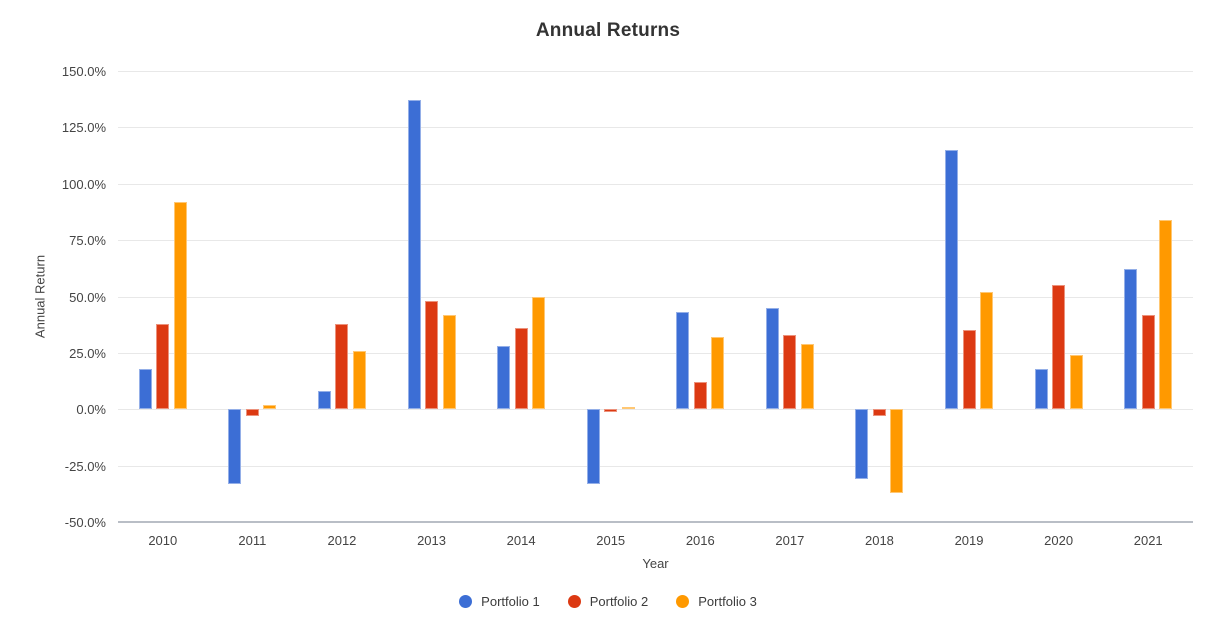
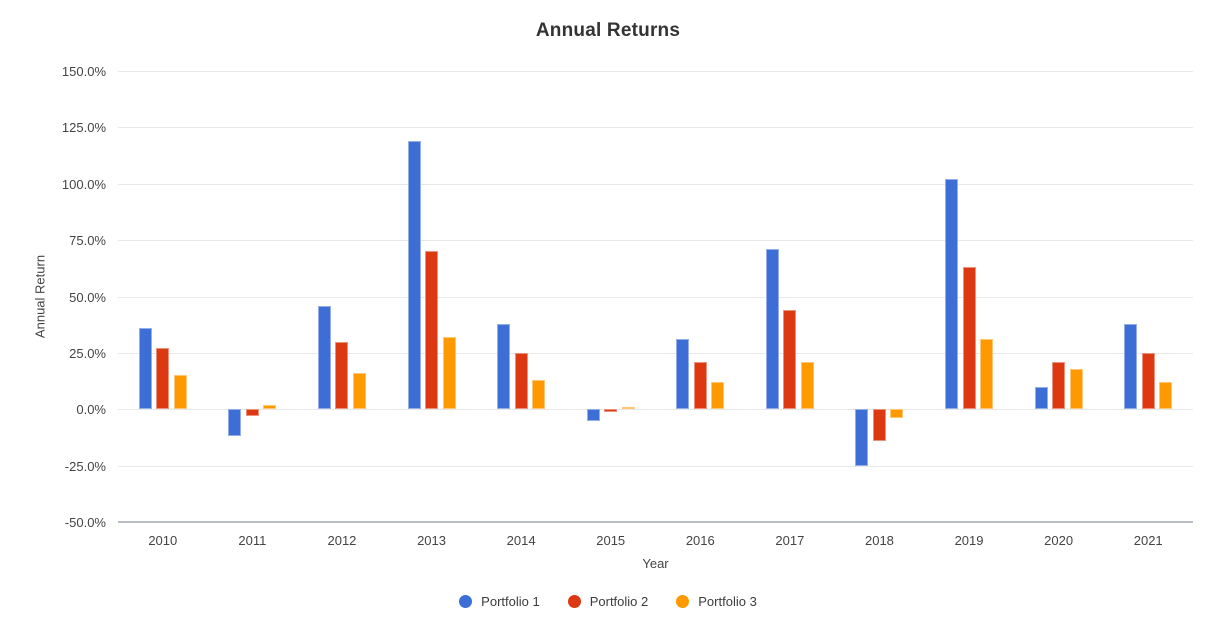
Portfolio 1/2010: 18% -> 36%
Portfolio 2/2010: 38% -> 27%
Portfolio 3/2010: 92% -> 15%
Portfolio 1/2011: -33% -> -12%
Portfolio 1/2012: 8% -> 46%
Portfolio 2/2012: 38% -> 30%
Portfolio 3/2012: 26% -> 16%
Portfolio 1/2013: 137% -> 119%
Portfolio 2/2013: 48% -> 70%
Portfolio 3/2013: 42% -> 32%
Portfolio 1/2014: 28% -> 38%
Portfolio 2/2014: 36% -> 25%
Portfolio 3/2014: 50% -> 13%
Portfolio 1/2015: -33% -> -5%
Portfolio 1/2016: 43% -> 31%
Portfolio 2/2016: 12% -> 21%
Portfolio 3/2016: 32% -> 12%
Portfolio 1/2017: 45% -> 71%
Portfolio 2/2017: 33% -> 44%
Portfolio 3/2017: 29% -> 21%
Portfolio 1/2018: -31% -> -25%
Portfolio 2/2018: -3% -> -14%
Portfolio 3/2018: -37% -> -4%
Portfolio 1/2019: 115% -> 102%
Portfolio 2/2019: 35% -> 63%
Portfolio 3/2019: 52% -> 31%
Portfolio 1/2020: 18% -> 10%
Portfolio 2/2020: 55% -> 21%
Portfolio 3/2020: 24% -> 18%
Portfolio 1/2021: 62% -> 38%
Portfolio 2/2021: 42% -> 25%
Portfolio 3/2021: 84% -> 12%
